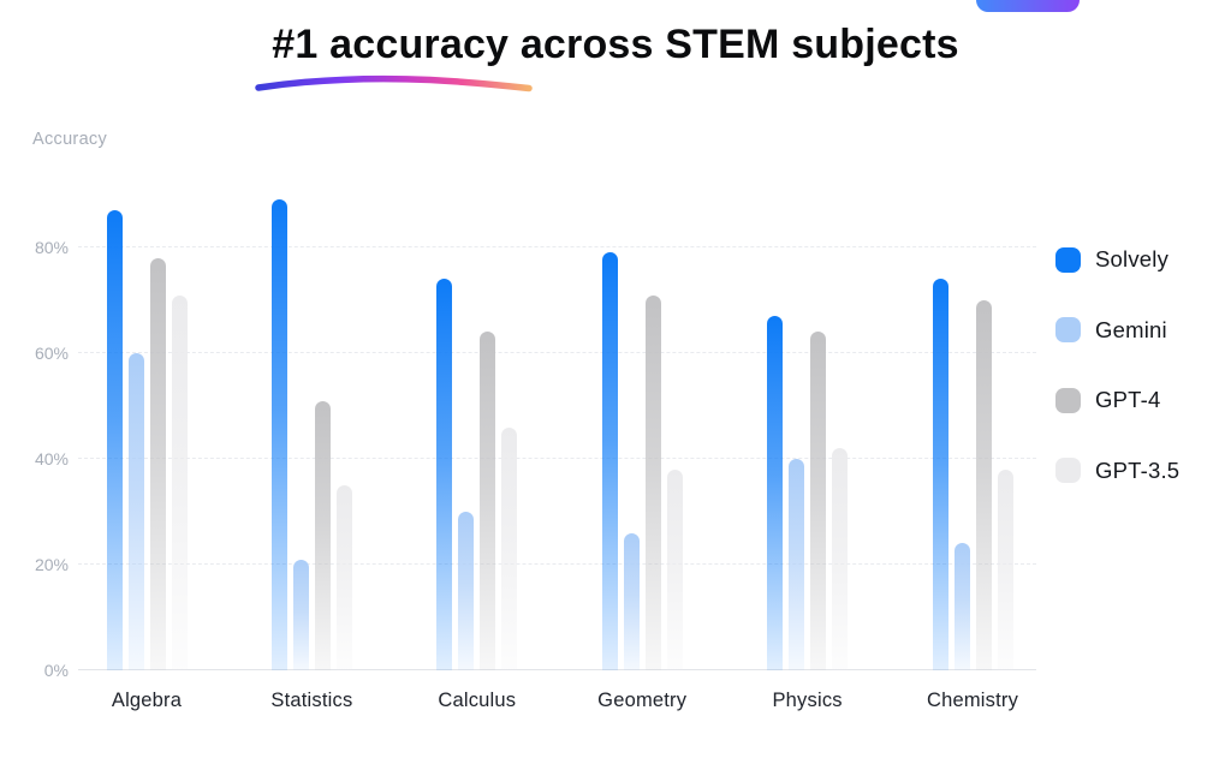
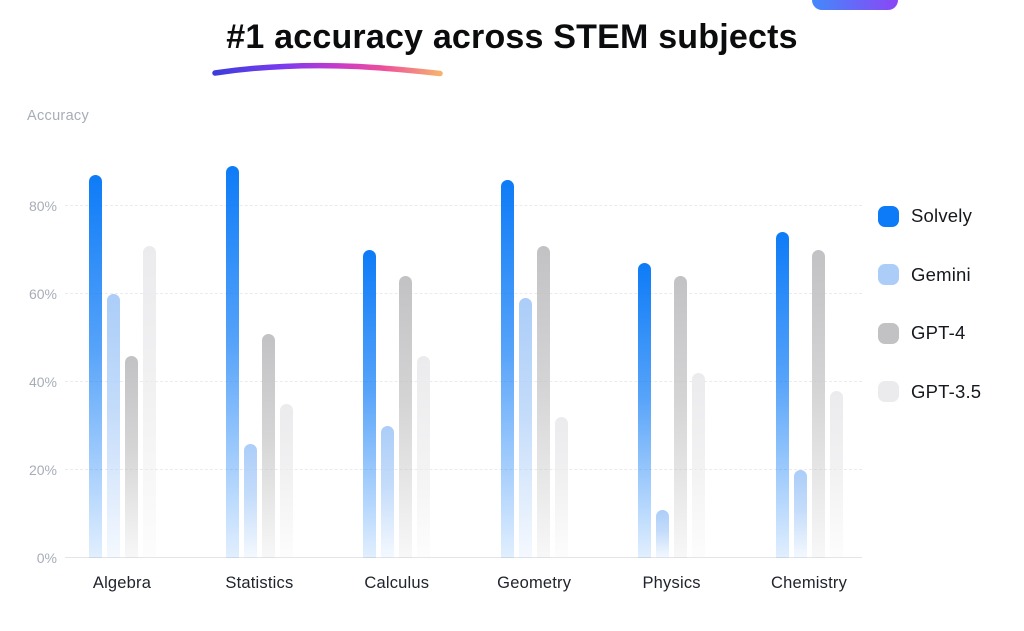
GPT-4/Algebra: 78% -> 46%
Gemini/Statistics: 21% -> 26%
Solvely/Calculus: 74% -> 70%
Solvely/Geometry: 79% -> 86%
Gemini/Geometry: 26% -> 59%
GPT-3.5/Geometry: 38% -> 32%
Gemini/Physics: 40% -> 11%
Gemini/Chemistry: 24% -> 20%
